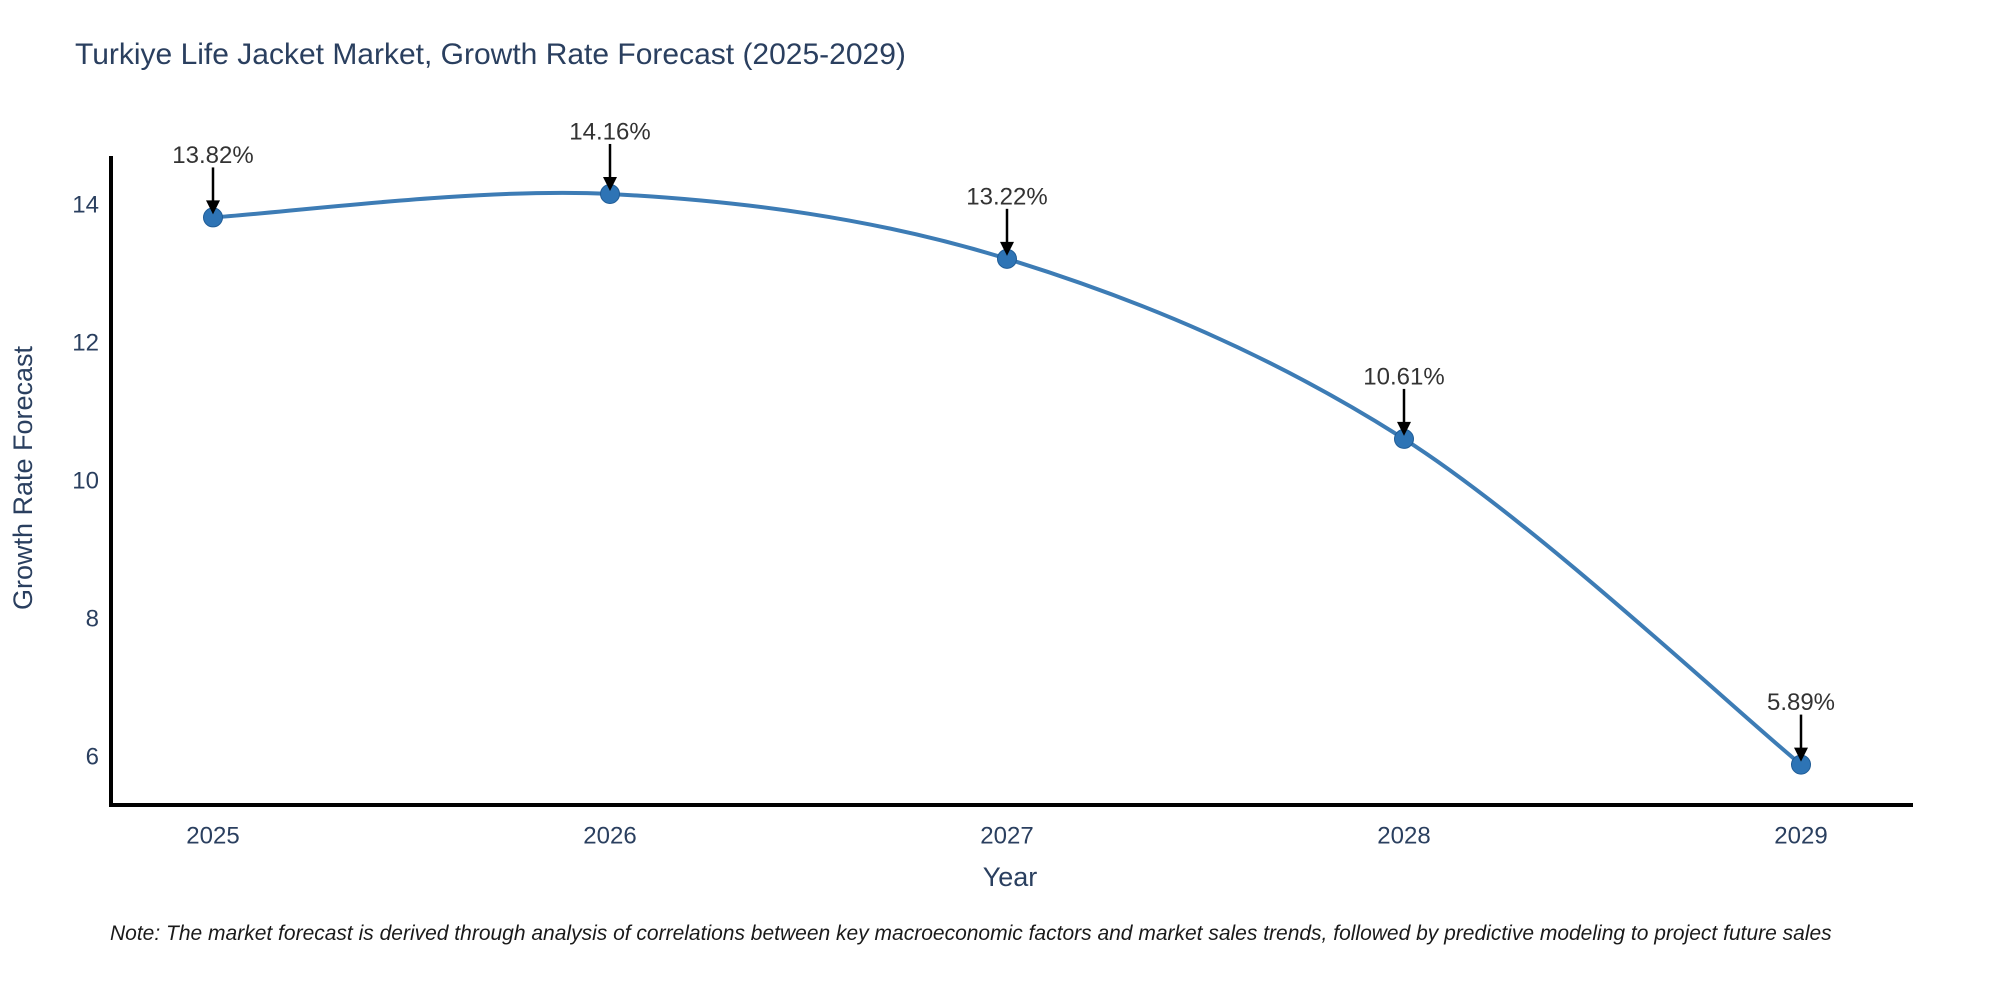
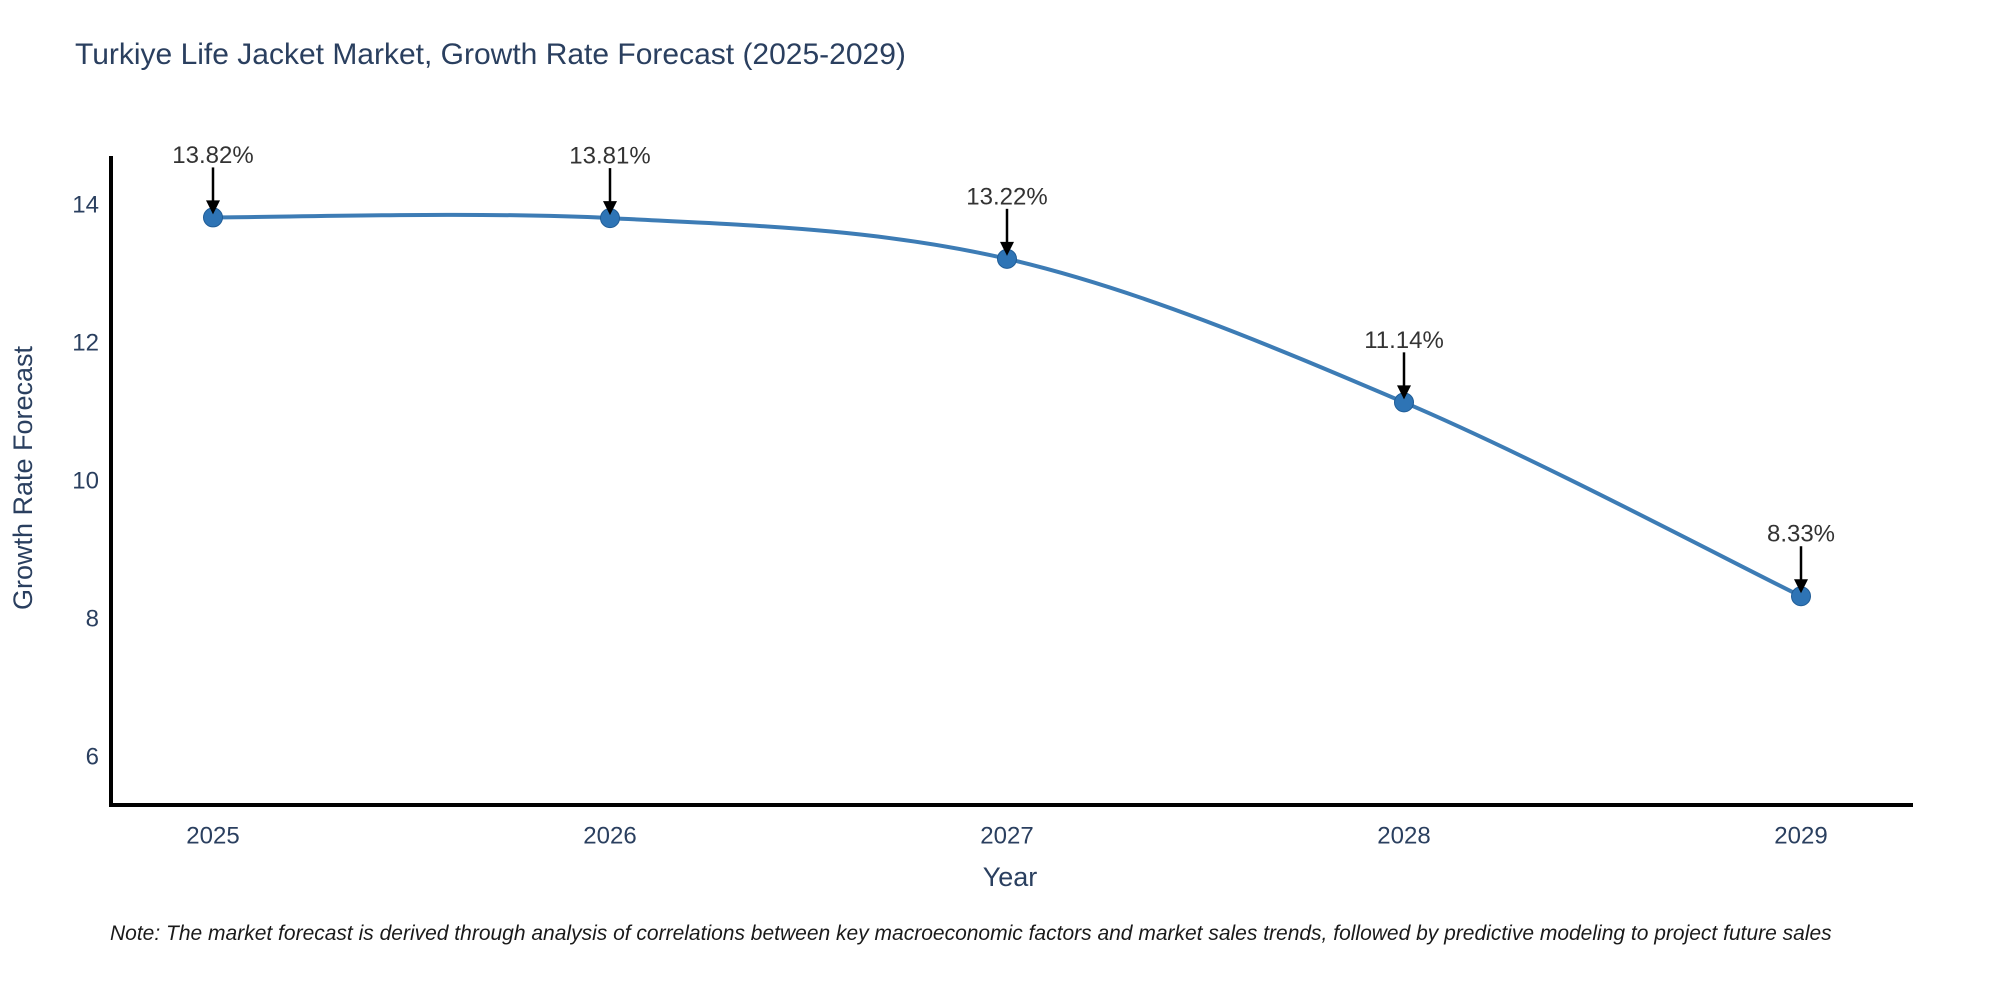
2026: 14.16% -> 13.81%
2028: 10.61% -> 11.14%
2029: 5.89% -> 8.33%
